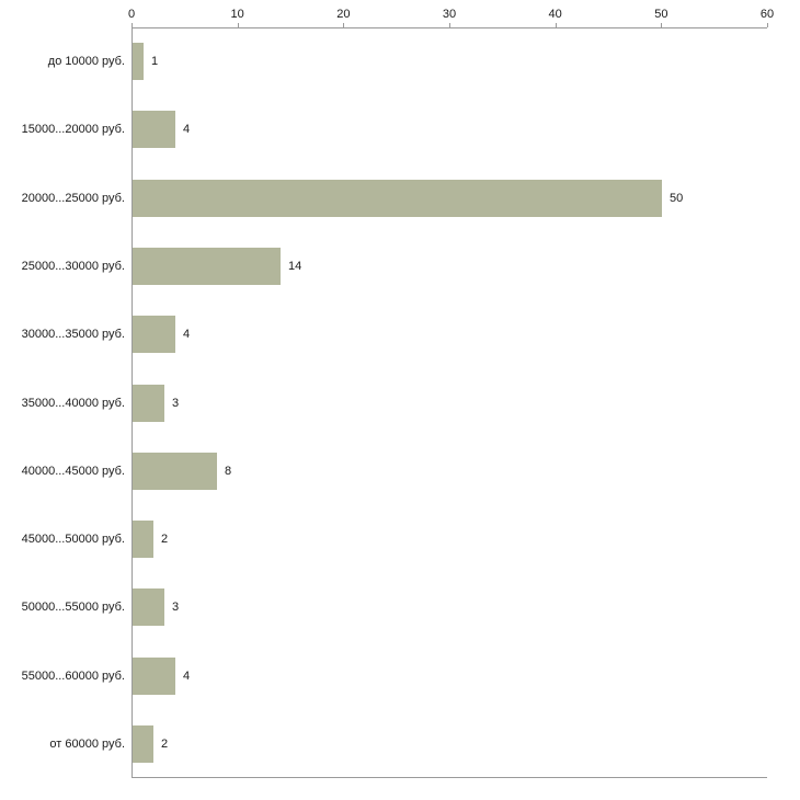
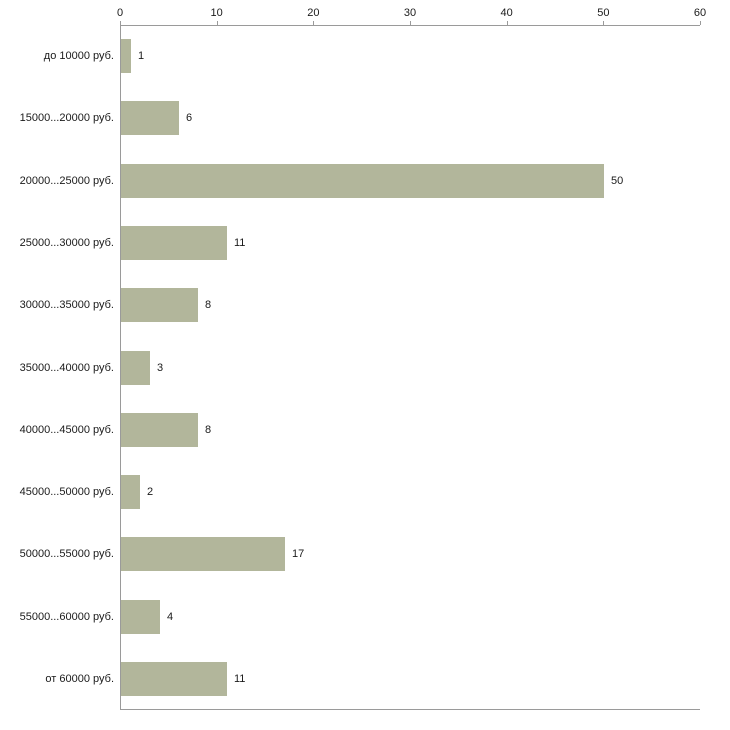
15000...20000 руб.: 4 -> 6
25000...30000 руб.: 14 -> 11
30000...35000 руб.: 4 -> 8
50000...55000 руб.: 3 -> 17
от 60000 руб.: 2 -> 11
